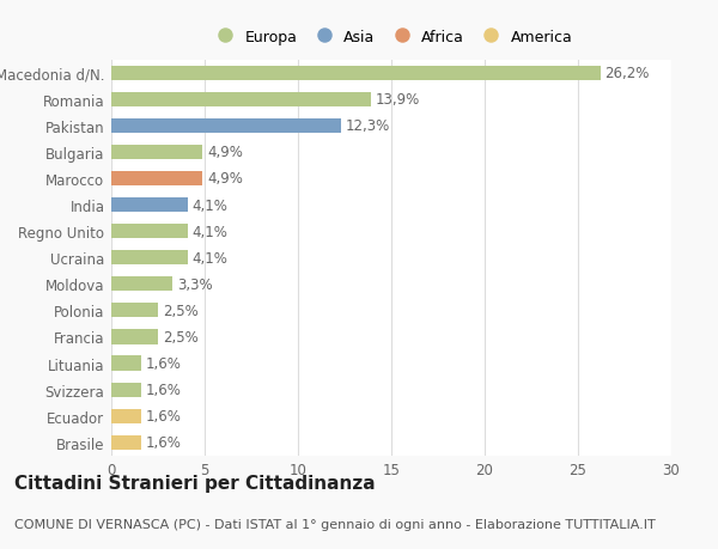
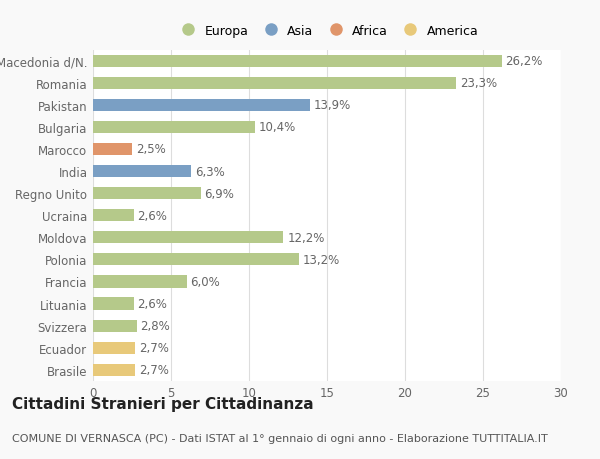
Romania: 13,9% -> 23,3%
Pakistan: 12,3% -> 13,9%
Bulgaria: 4,9% -> 10,4%
Marocco: 4,9% -> 2,5%
India: 4,1% -> 6,3%
Regno Unito: 4,1% -> 6,9%
Ucraina: 4,1% -> 2,6%
Moldova: 3,3% -> 12,2%
Polonia: 2,5% -> 13,2%
Francia: 2,5% -> 6,0%
Lituania: 1,6% -> 2,6%
Svizzera: 1,6% -> 2,8%
Ecuador: 1,6% -> 2,7%
Brasile: 1,6% -> 2,7%
